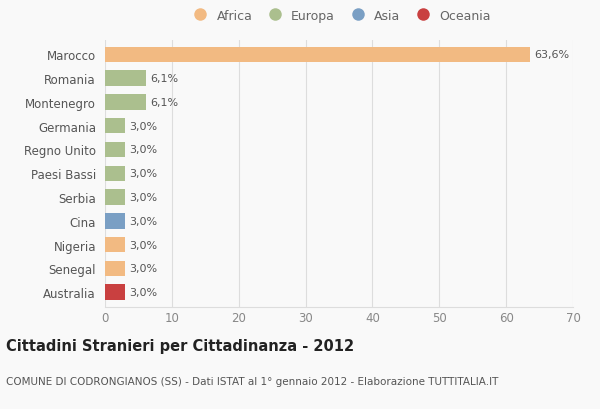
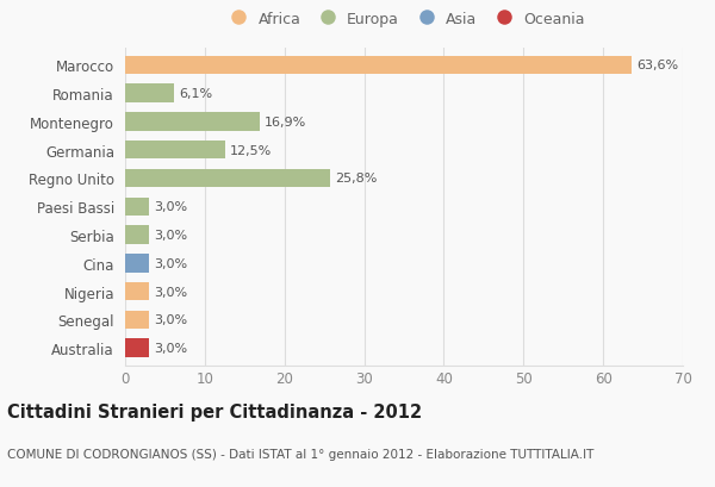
Montenegro: 6,1% -> 16,9%
Germania: 3,0% -> 12,5%
Regno Unito: 3,0% -> 25,8%
